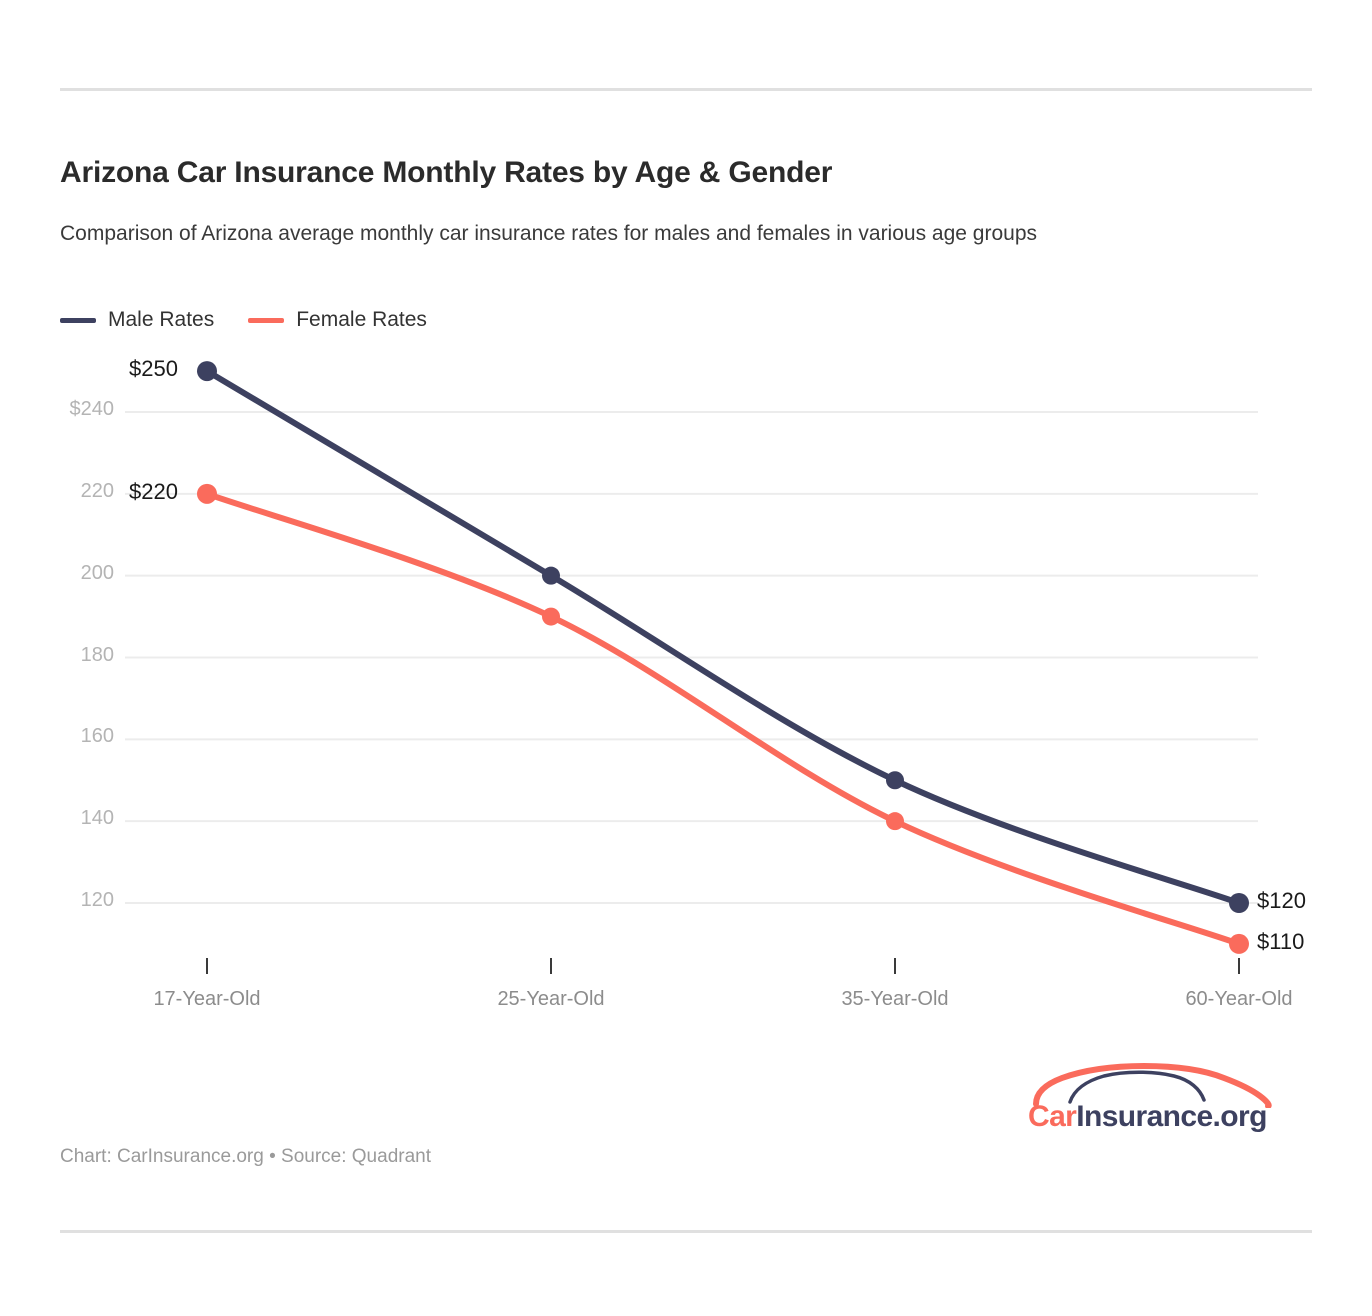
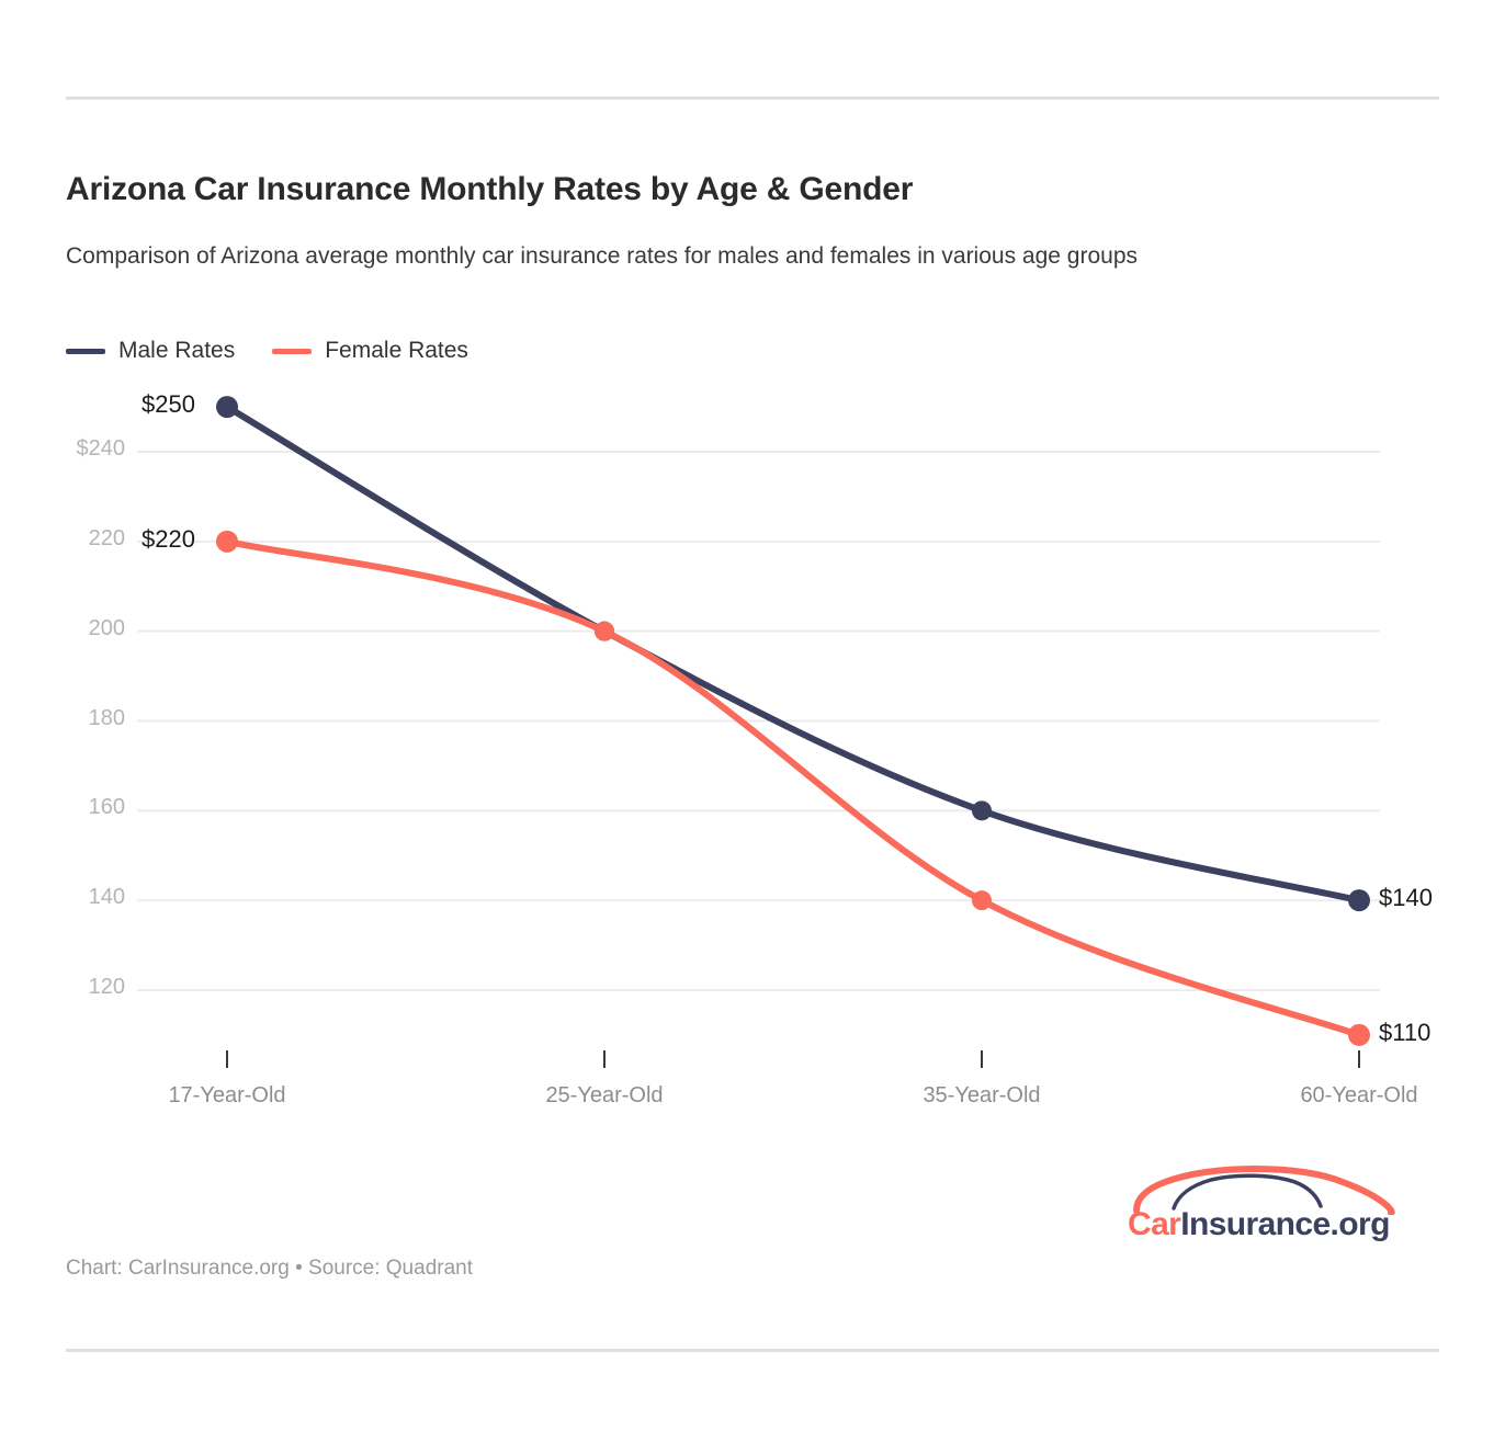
Female Rates/25-Year-Old: $190 -> $200
Male Rates/35-Year-Old: $150 -> $160
Male Rates/60-Year-Old: $120 -> $140
